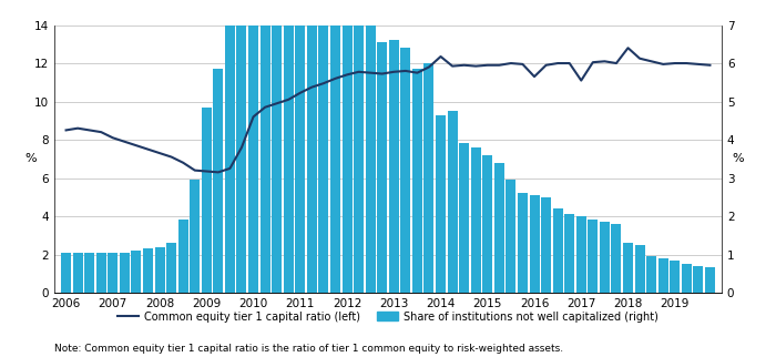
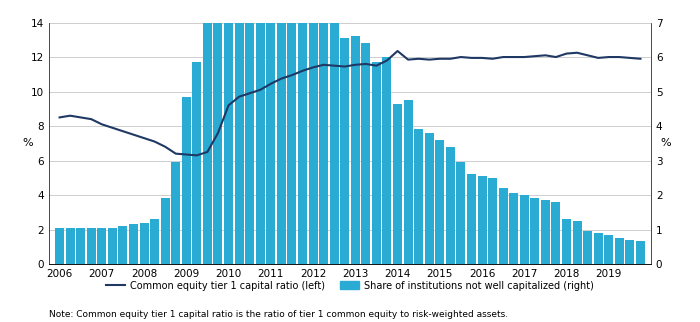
Common equity tier 1 capital ratio (left)/2016: 11.3 -> 11.9
Common equity tier 1 capital ratio (left)/2017: 11.1 -> 12.0
Common equity tier 1 capital ratio (left)/2018: 12.8 -> 12.2
